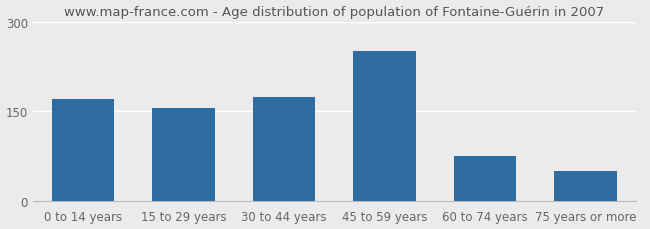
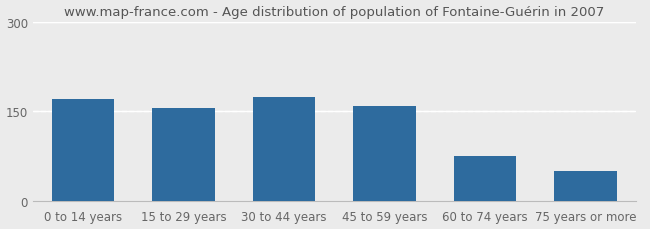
45 to 59 years: 250 -> 158
